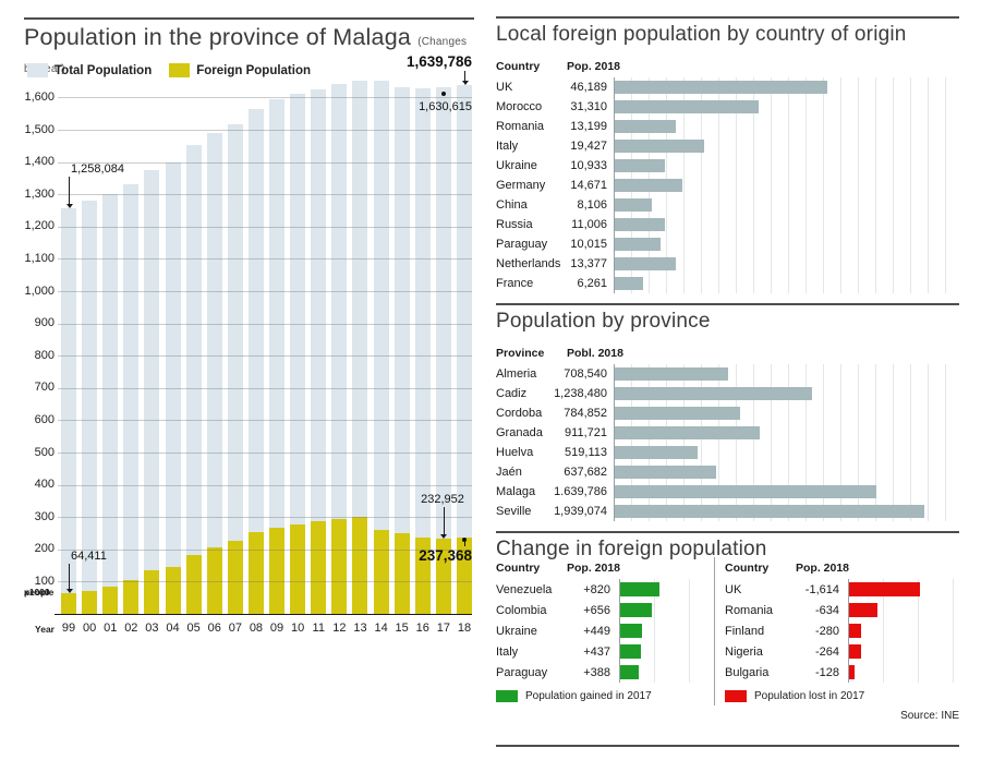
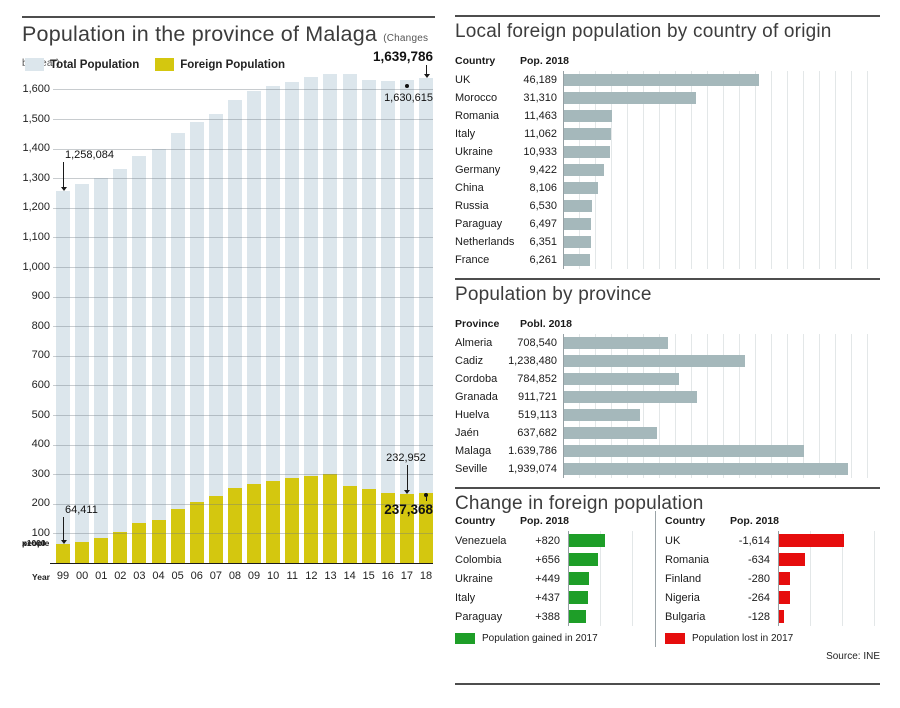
Local foreign population by country of origin/Romania: 13,199 -> 11,463
Local foreign population by country of origin/Italy: 19,427 -> 11,062
Local foreign population by country of origin/Germany: 14,671 -> 9,422
Local foreign population by country of origin/Russia: 11,006 -> 6,530
Local foreign population by country of origin/Paraguay: 10,015 -> 6,497
Local foreign population by country of origin/Netherlands: 13,377 -> 6,351
